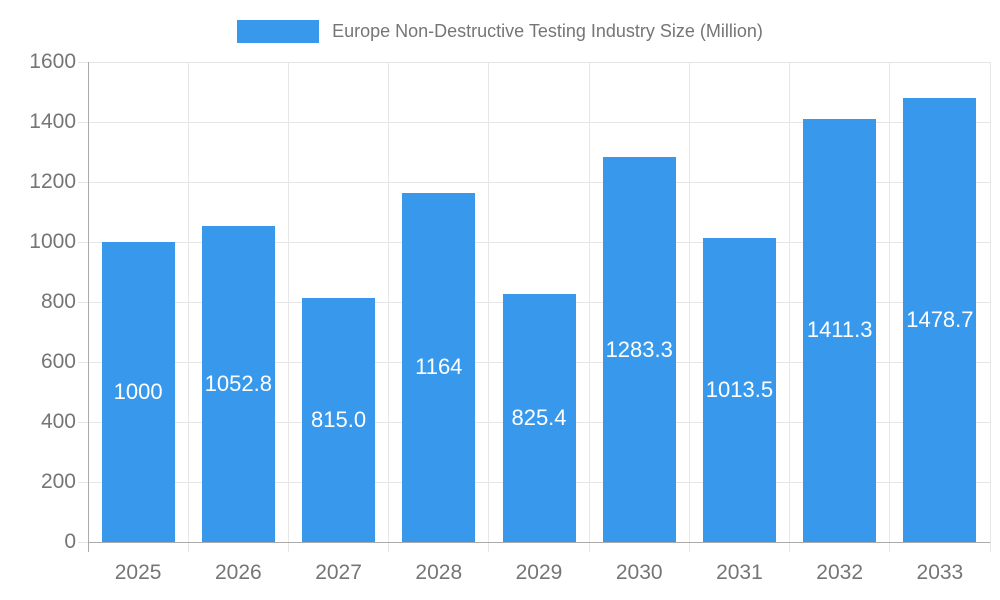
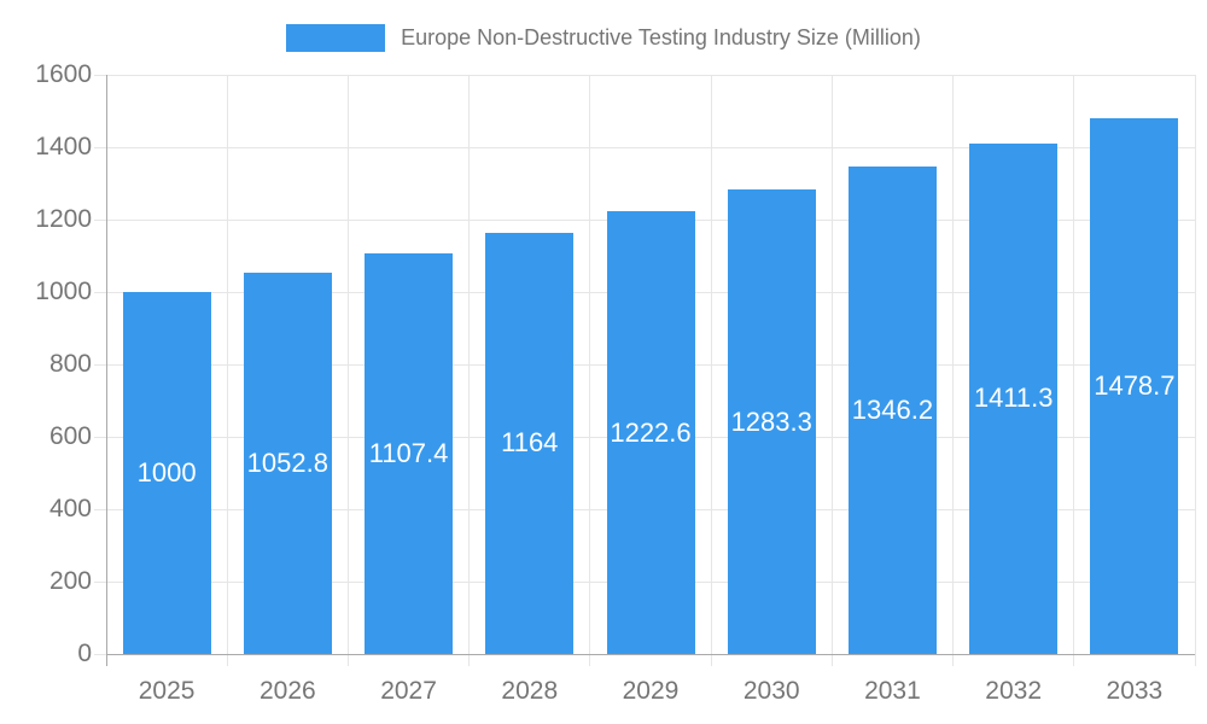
2027: 815.0 -> 1107.4
2029: 825.4 -> 1222.6
2031: 1013.5 -> 1346.2
